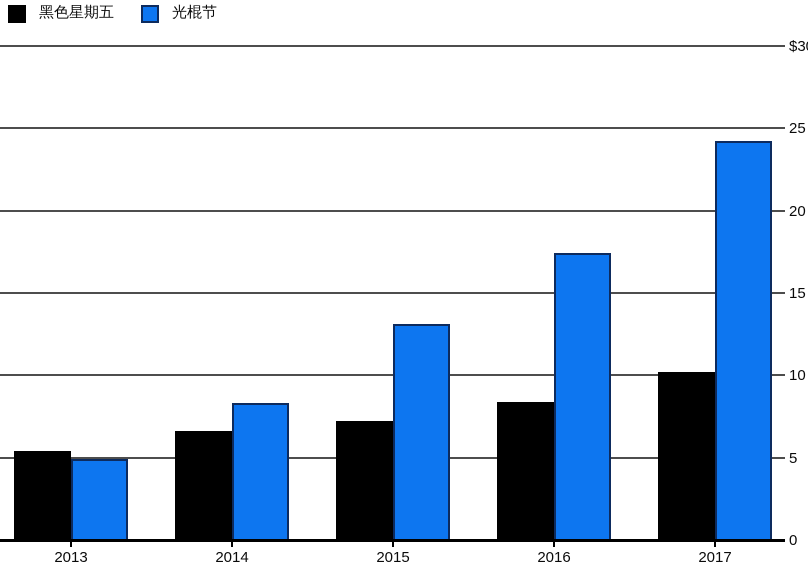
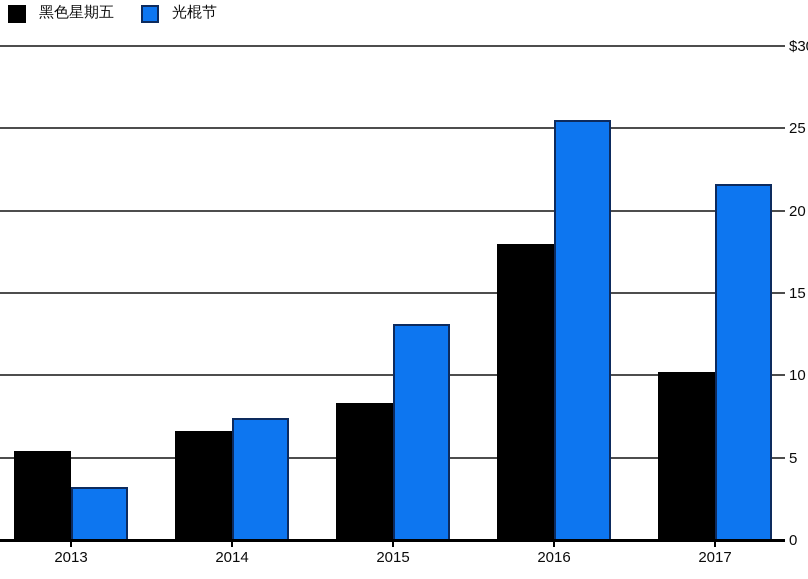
光棍节/2013: $4.9 -> $3.2
光棍节/2014: $8.3 -> $7.4
黑色星期五/2015: $7.2 -> $8.3
黑色星期五/2016: $8.4 -> $18.0
光棍节/2016: $17.4 -> $25.5
光棍节/2017: $24.2 -> $21.6
